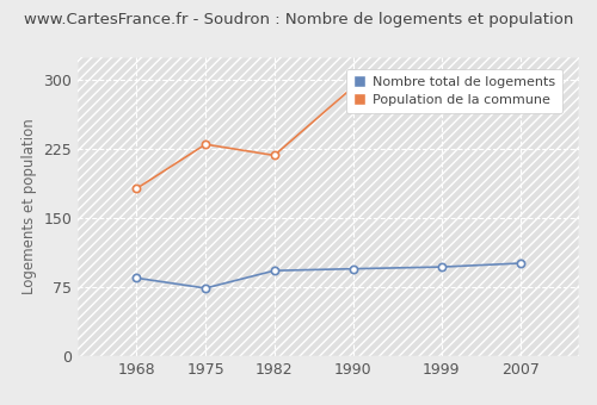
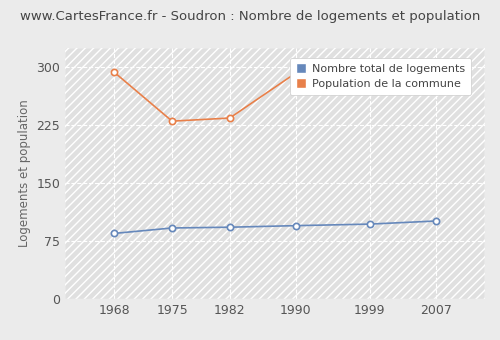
Population de la commune/1968: 182 -> 293
Nombre total de logements/1975: 74 -> 92
Population de la commune/1982: 218 -> 234
